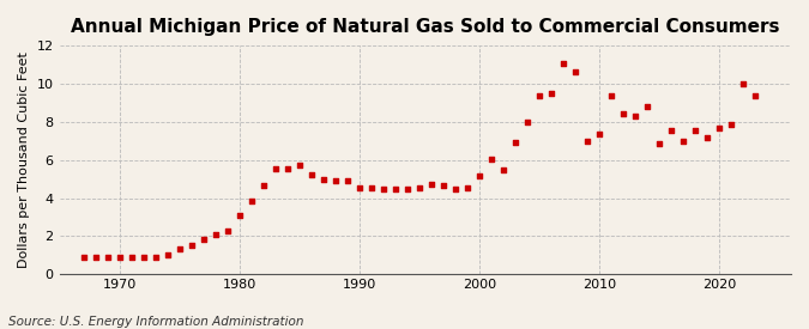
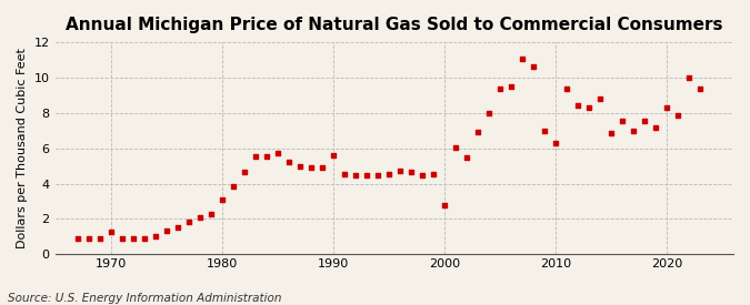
1970: 0.9 -> 1.3
1990: 4.5 -> 5.6
2000: 5.2 -> 2.8
2010: 7.3 -> 6.3
2020: 7.7 -> 8.3
